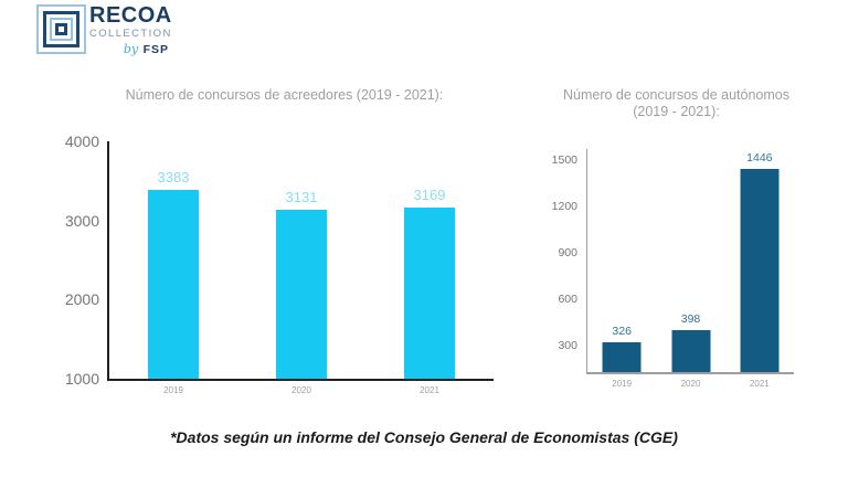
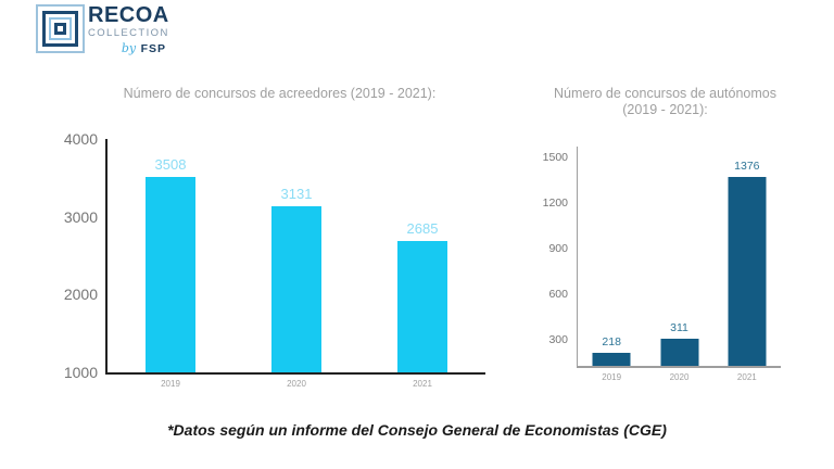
Número de concursos de acreedores (2019 - 2021):/2019: 3383 -> 3508
Número de concursos de acreedores (2019 - 2021):/2021: 3169 -> 2685
Número de concursos de autónomos (2019 - 2021):/2019: 326 -> 218
Número de concursos de autónomos (2019 - 2021):/2020: 398 -> 311
Número de concursos de autónomos (2019 - 2021):/2021: 1446 -> 1376
